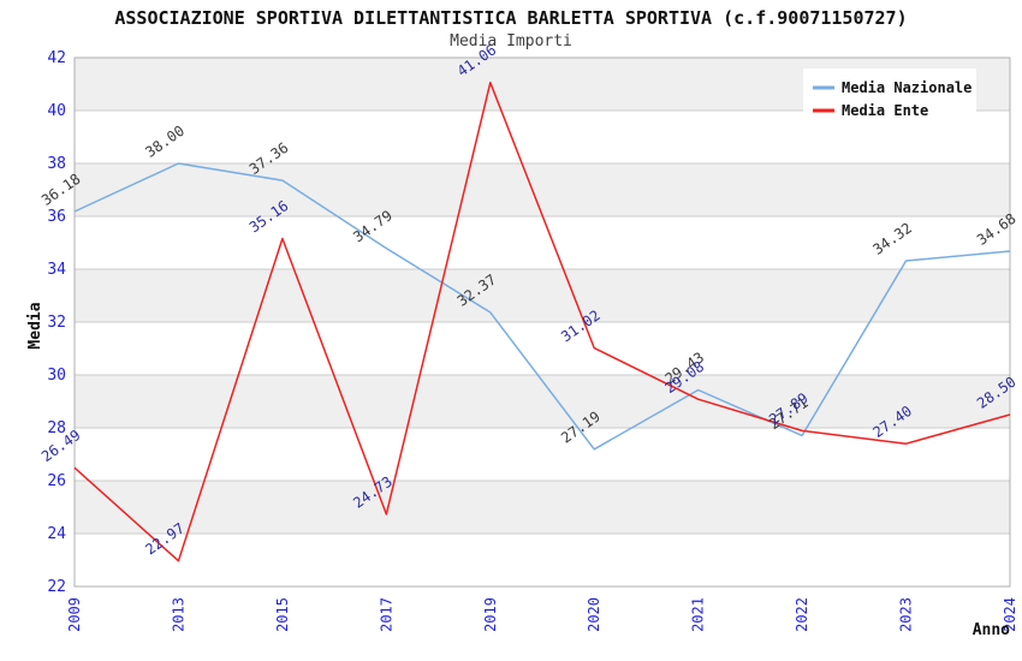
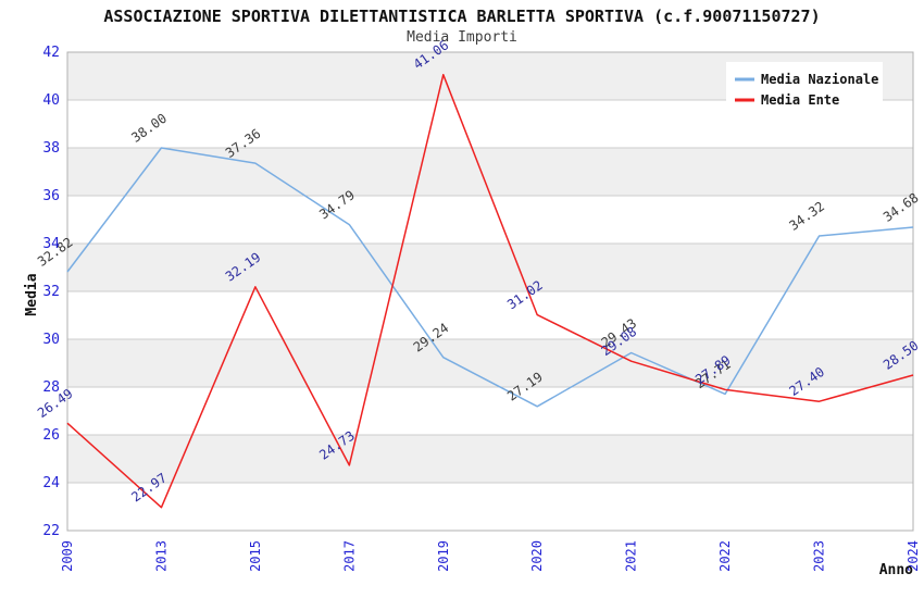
Media Nazionale/2009: 36.18 -> 32.82
Media Ente/2015: 35.16 -> 32.19
Media Nazionale/2019: 32.37 -> 29.24
